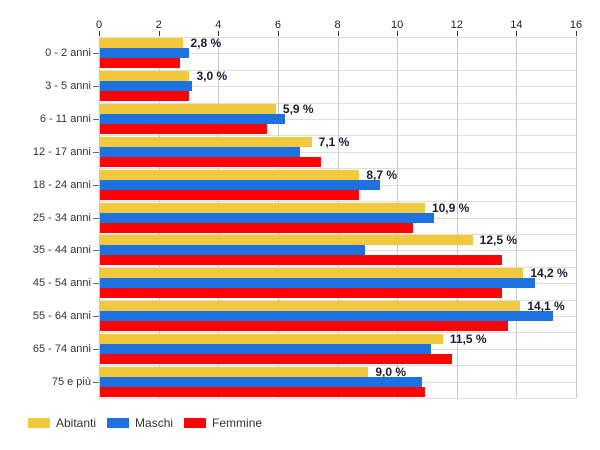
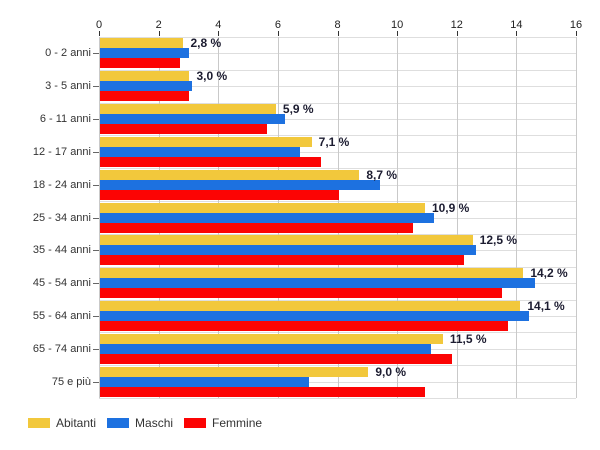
Femmine/18 - 24 anni: 8.7 -> 8.0
Maschi/35 - 44 anni: 8.9 -> 12.6
Femmine/35 - 44 anni: 13.5 -> 12.2
Maschi/55 - 64 anni: 15.2 -> 14.4
Maschi/75 e più: 10.8 -> 7.0
